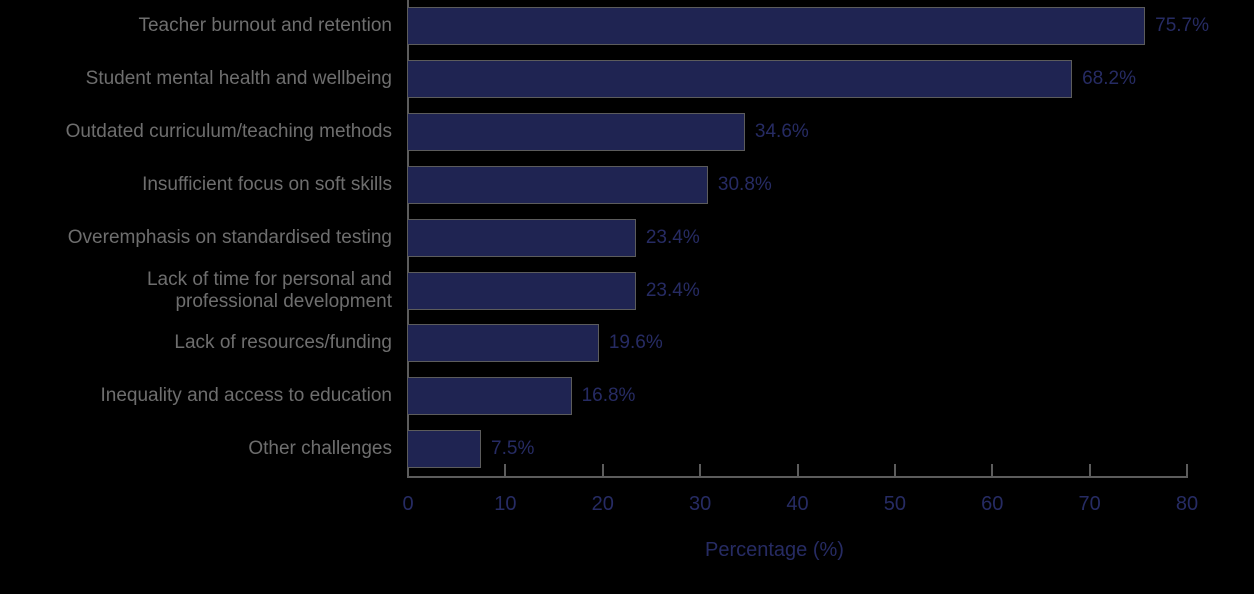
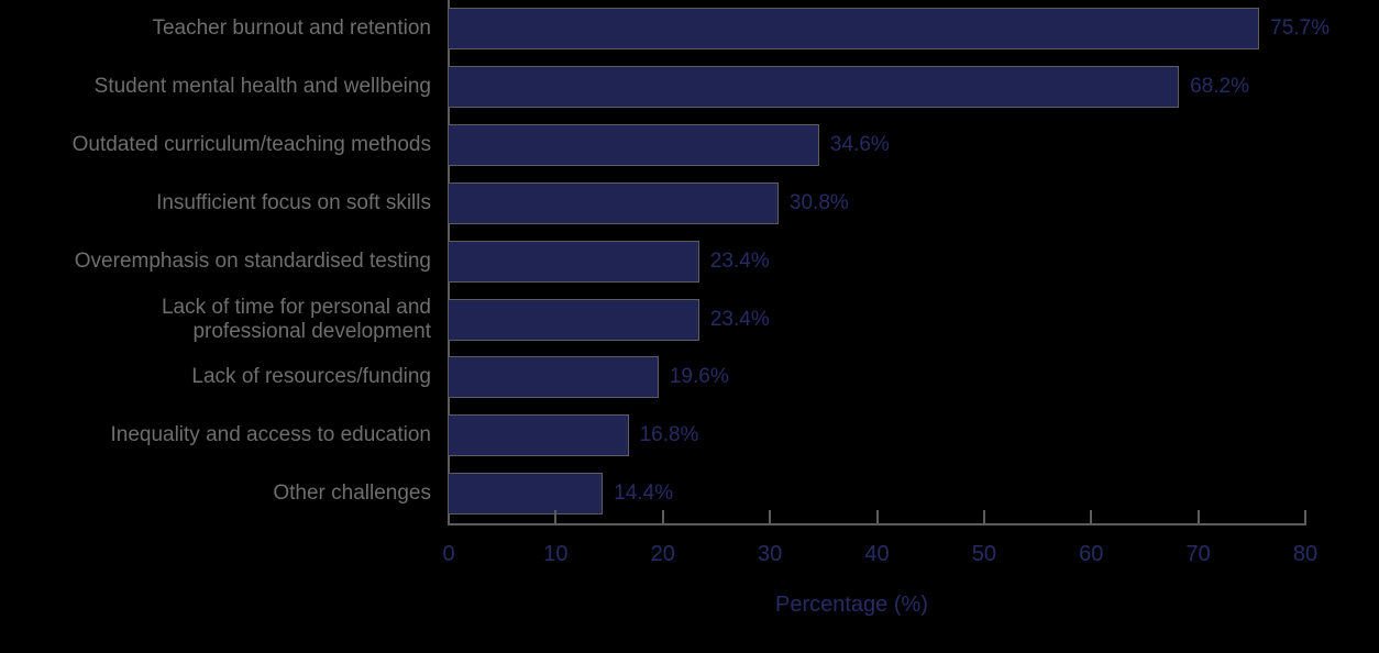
Other challenges: 7.5% -> 14.4%
